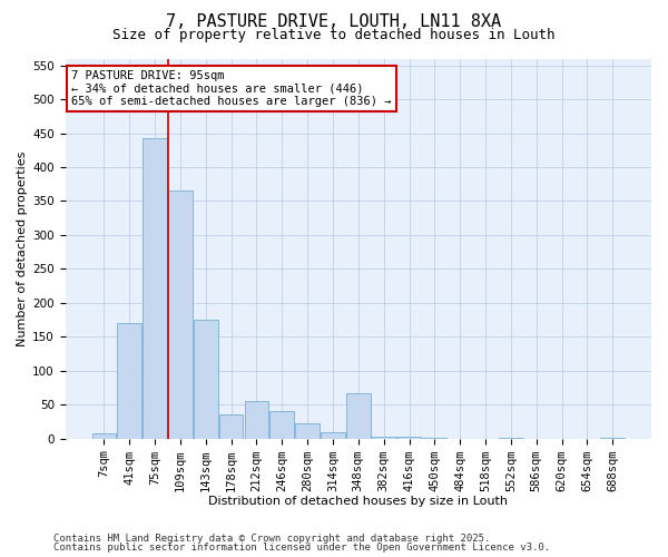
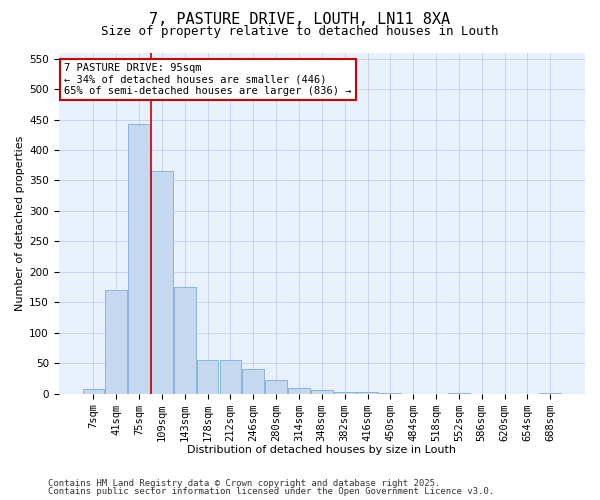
178sqm: 36 -> 56
348sqm: 66 -> 6
